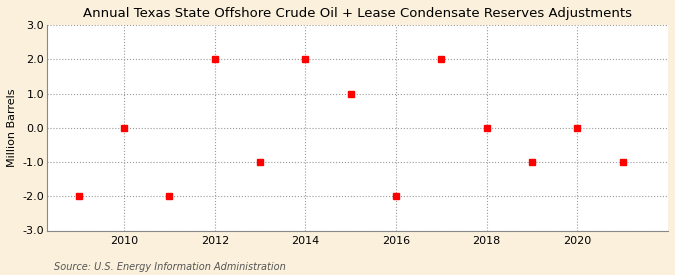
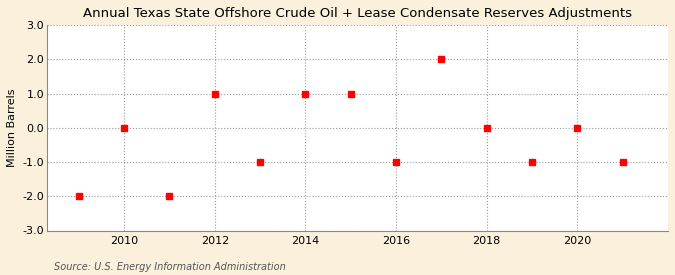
2012: 2 -> 1
2014: 2 -> 1
2016: -2 -> -1
